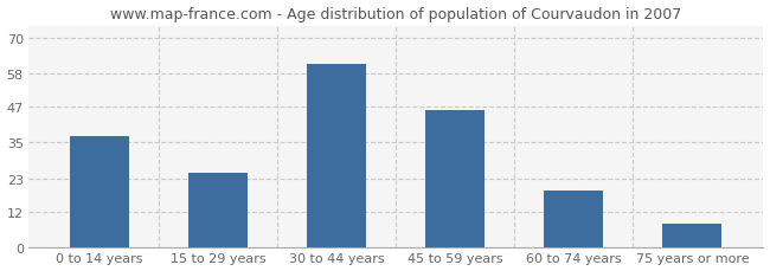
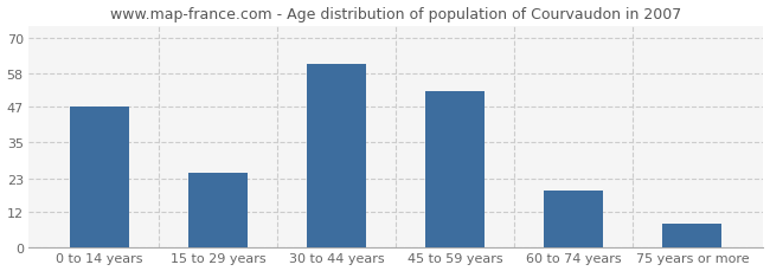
0 to 14 years: 37 -> 47
45 to 59 years: 46 -> 52
